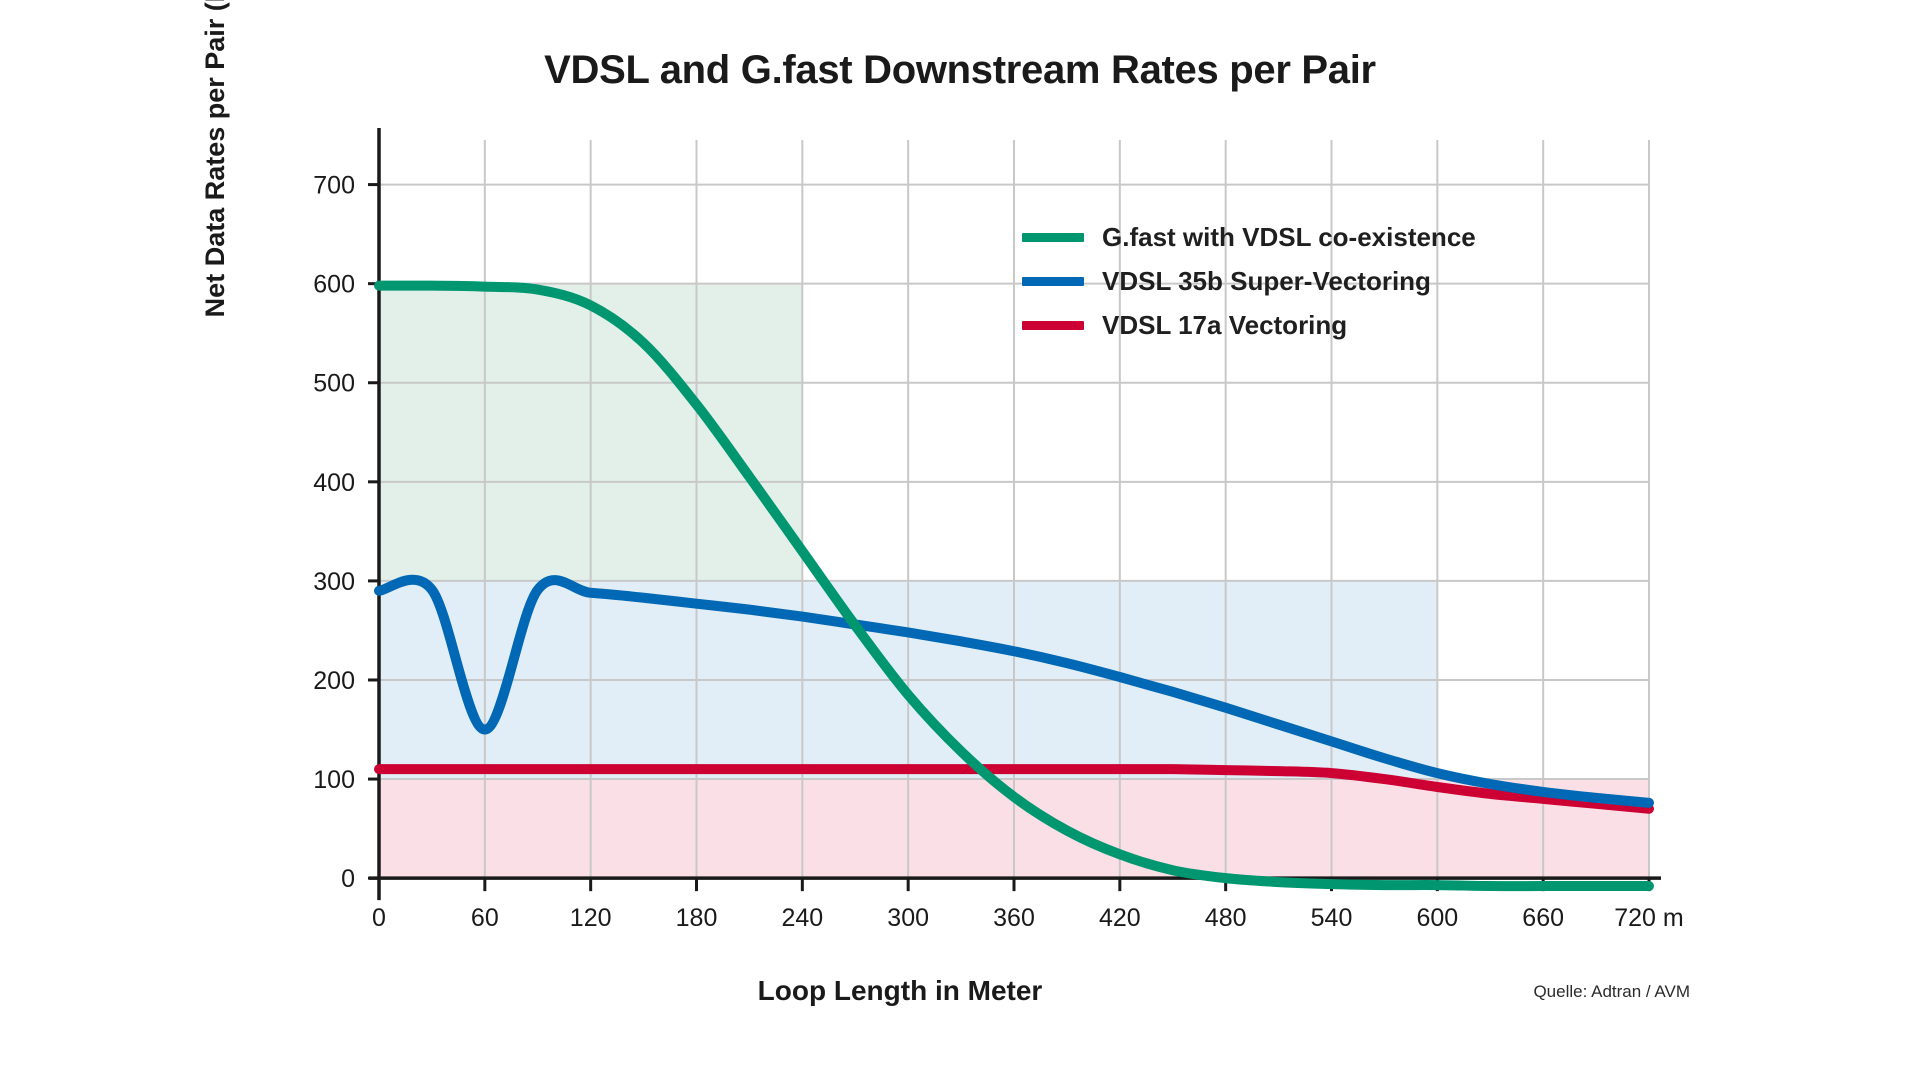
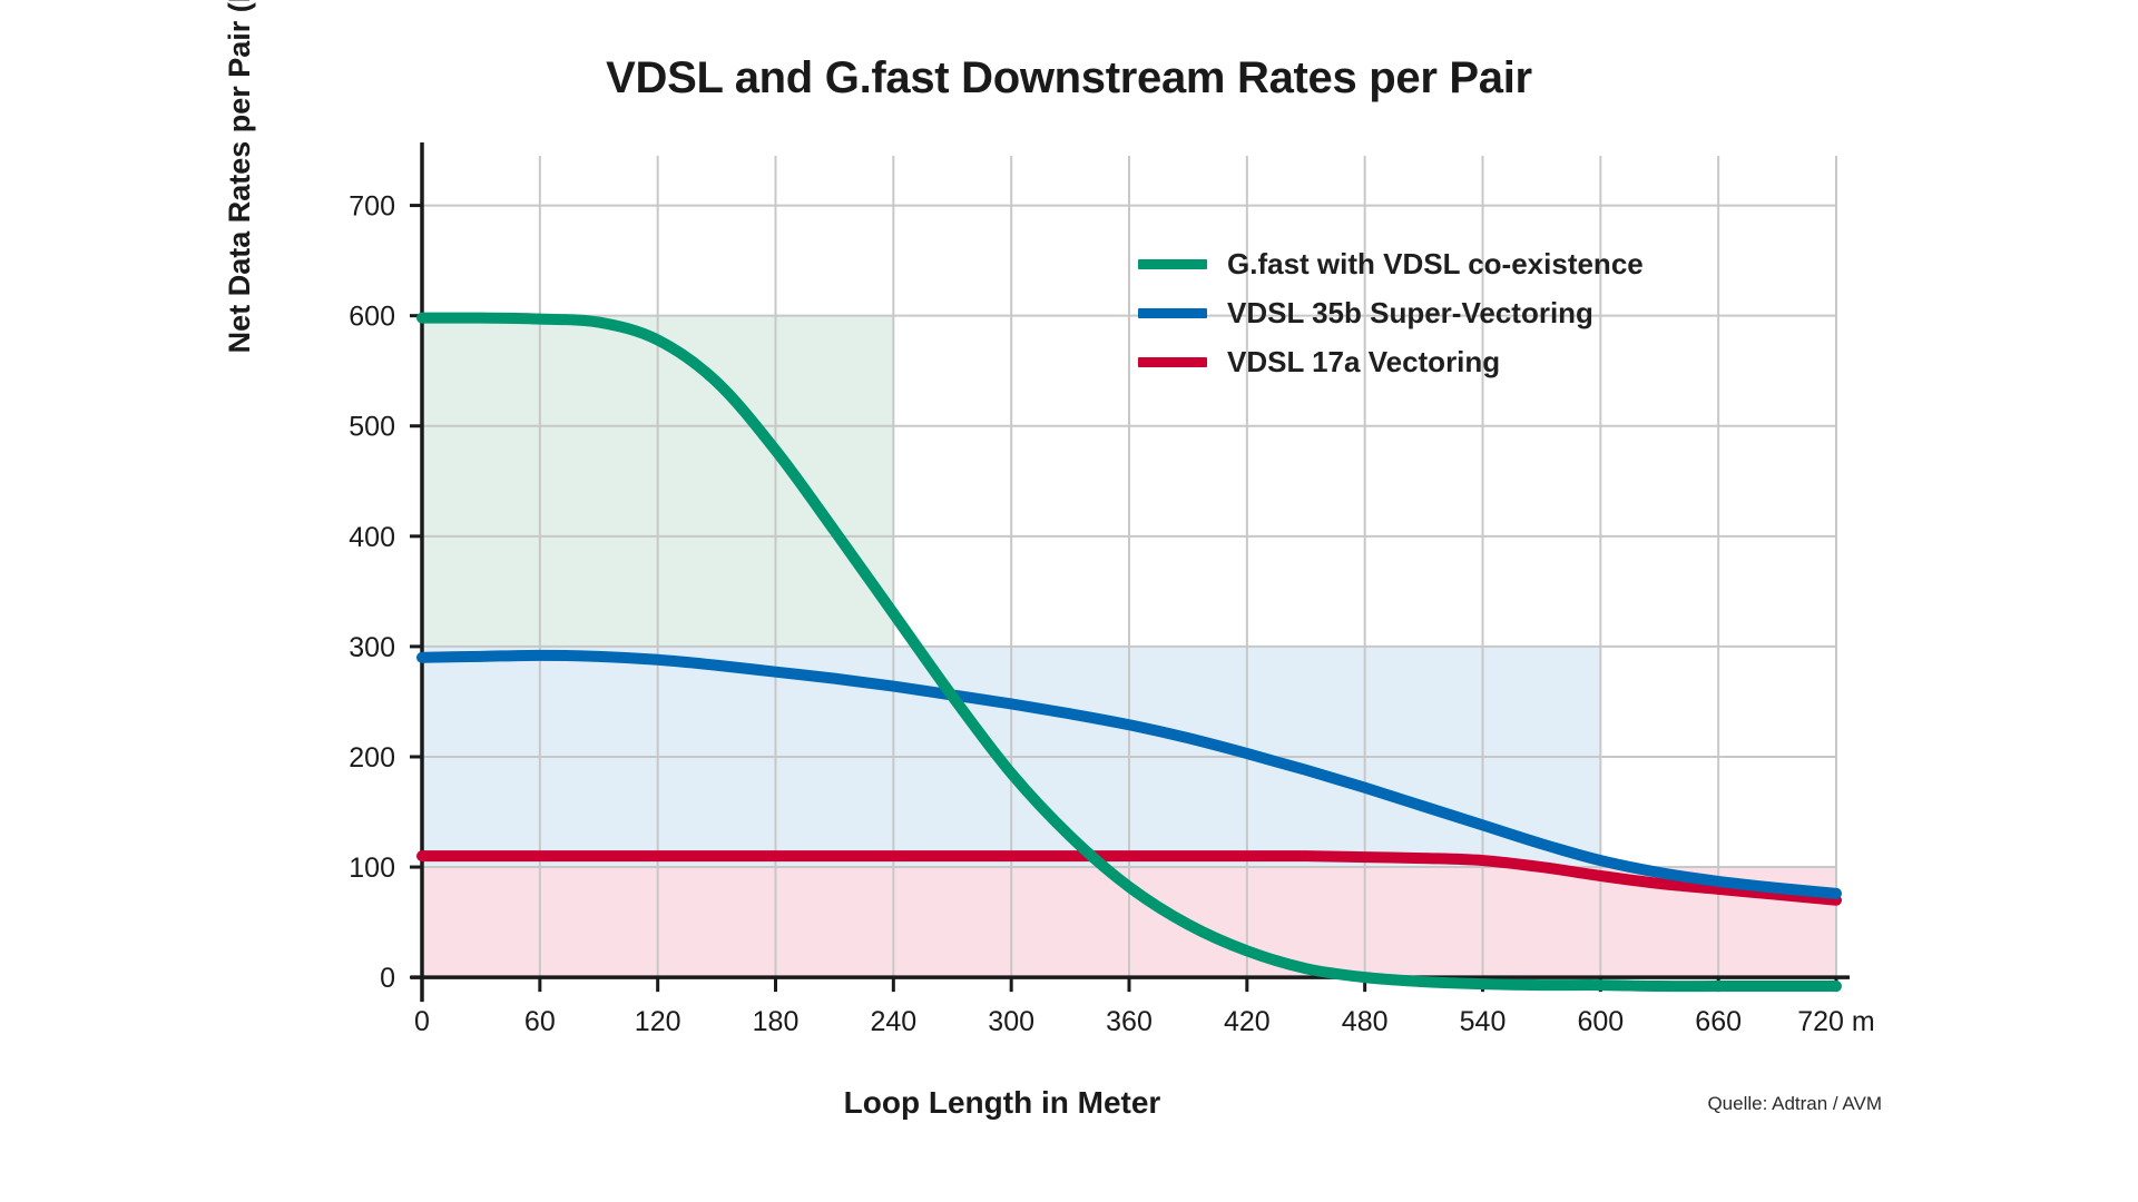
VDSL 35b Super-Vectoring/60: 150 -> 290
